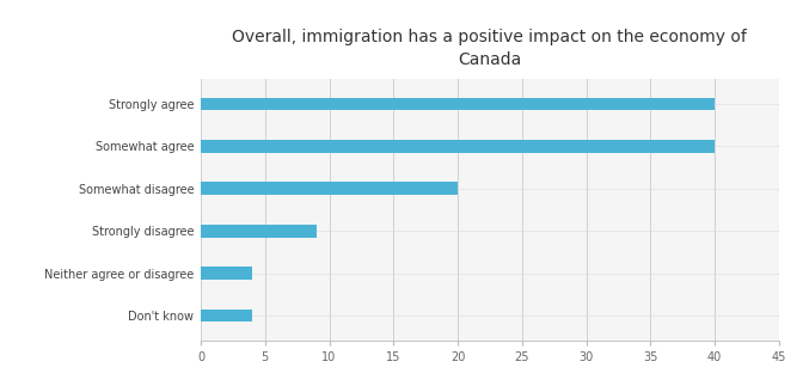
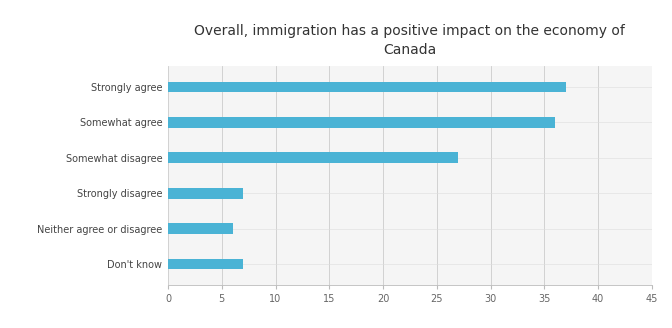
Strongly agree: 40 -> 37
Somewhat agree: 40 -> 36
Somewhat disagree: 20 -> 27
Strongly disagree: 9 -> 7
Neither agree or disagree: 4 -> 6
Don't know: 4 -> 7
